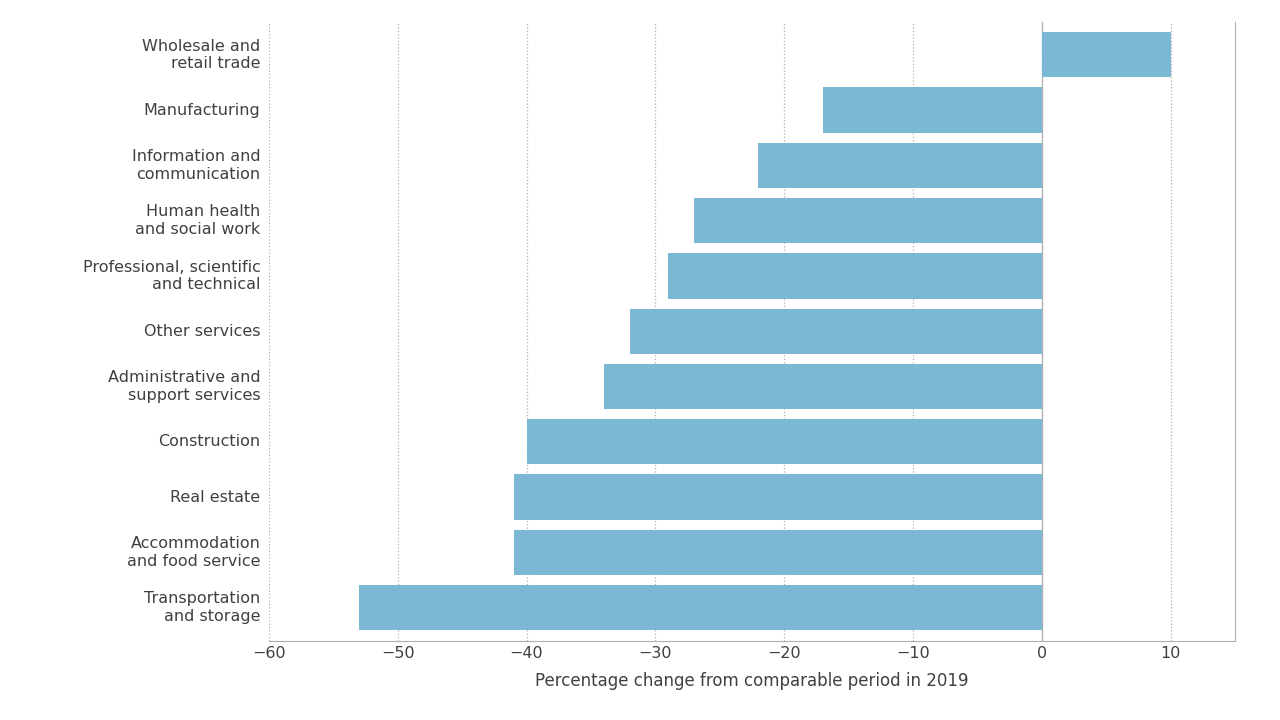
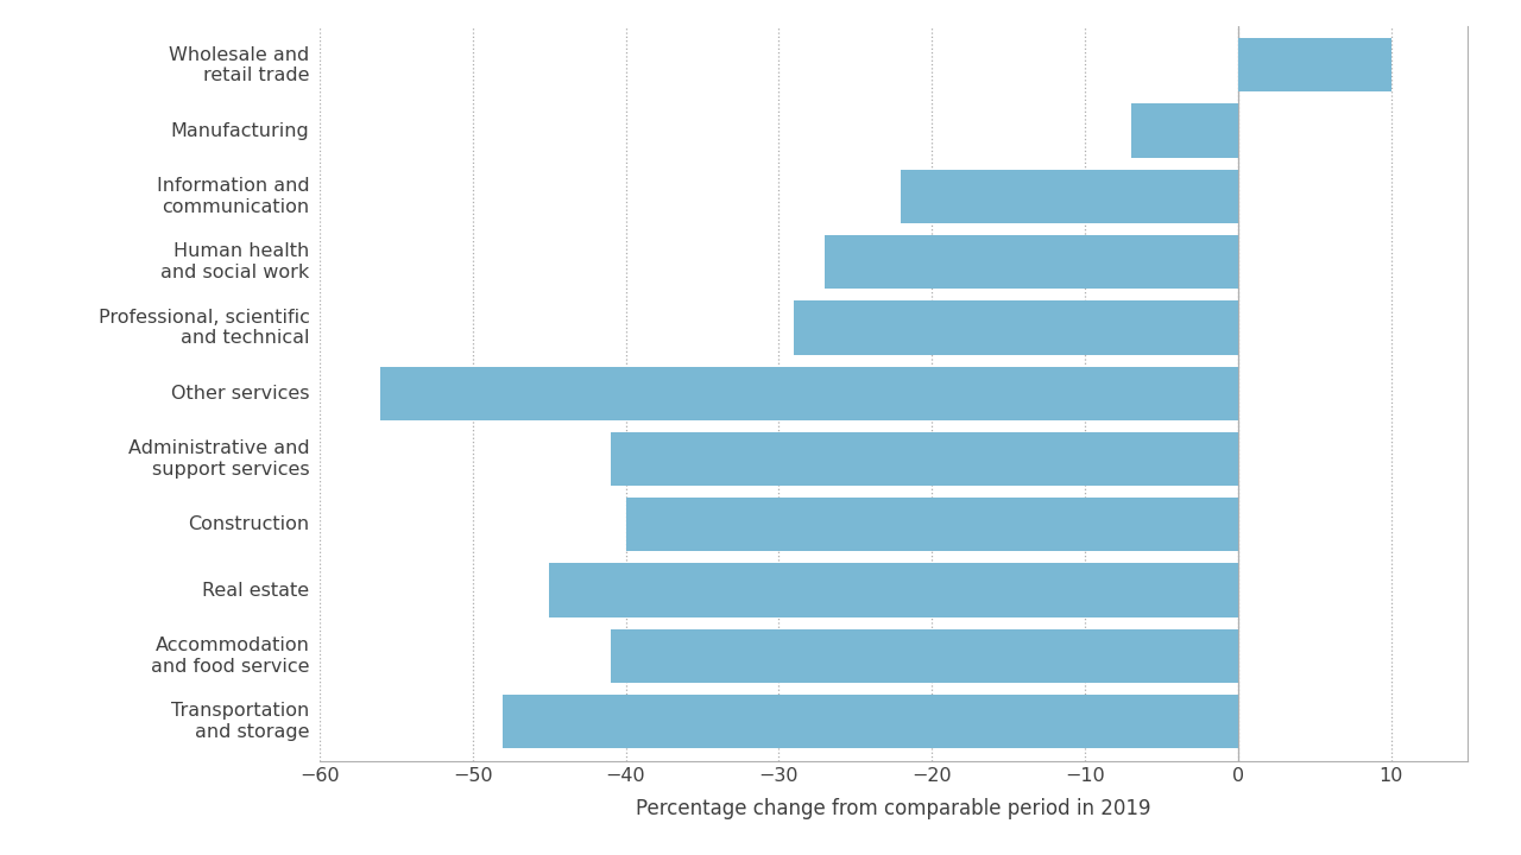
Manufacturing: -17 -> -7
Other services: -32 -> -56
Administrative and support services: -34 -> -41
Real estate: -41 -> -45
Transportation and storage: -53 -> -48
